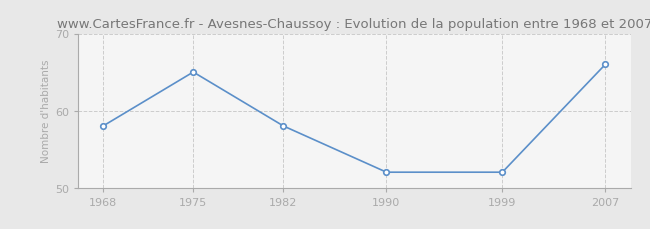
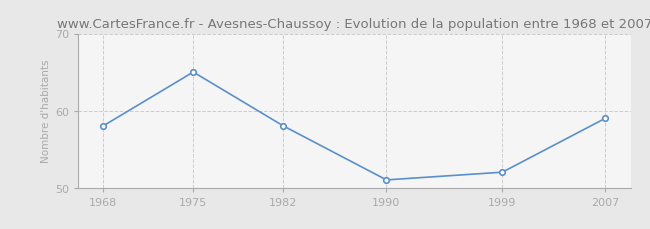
1990: 52 -> 51
2007: 66 -> 59
